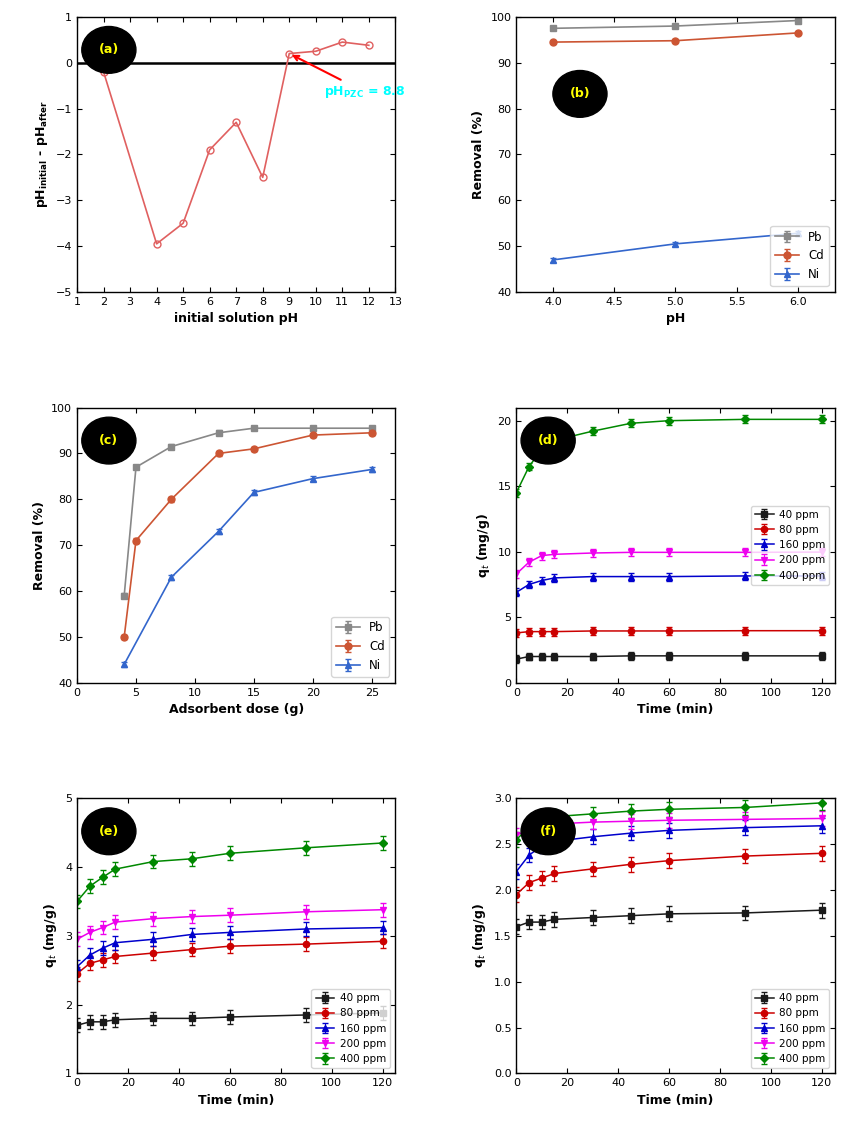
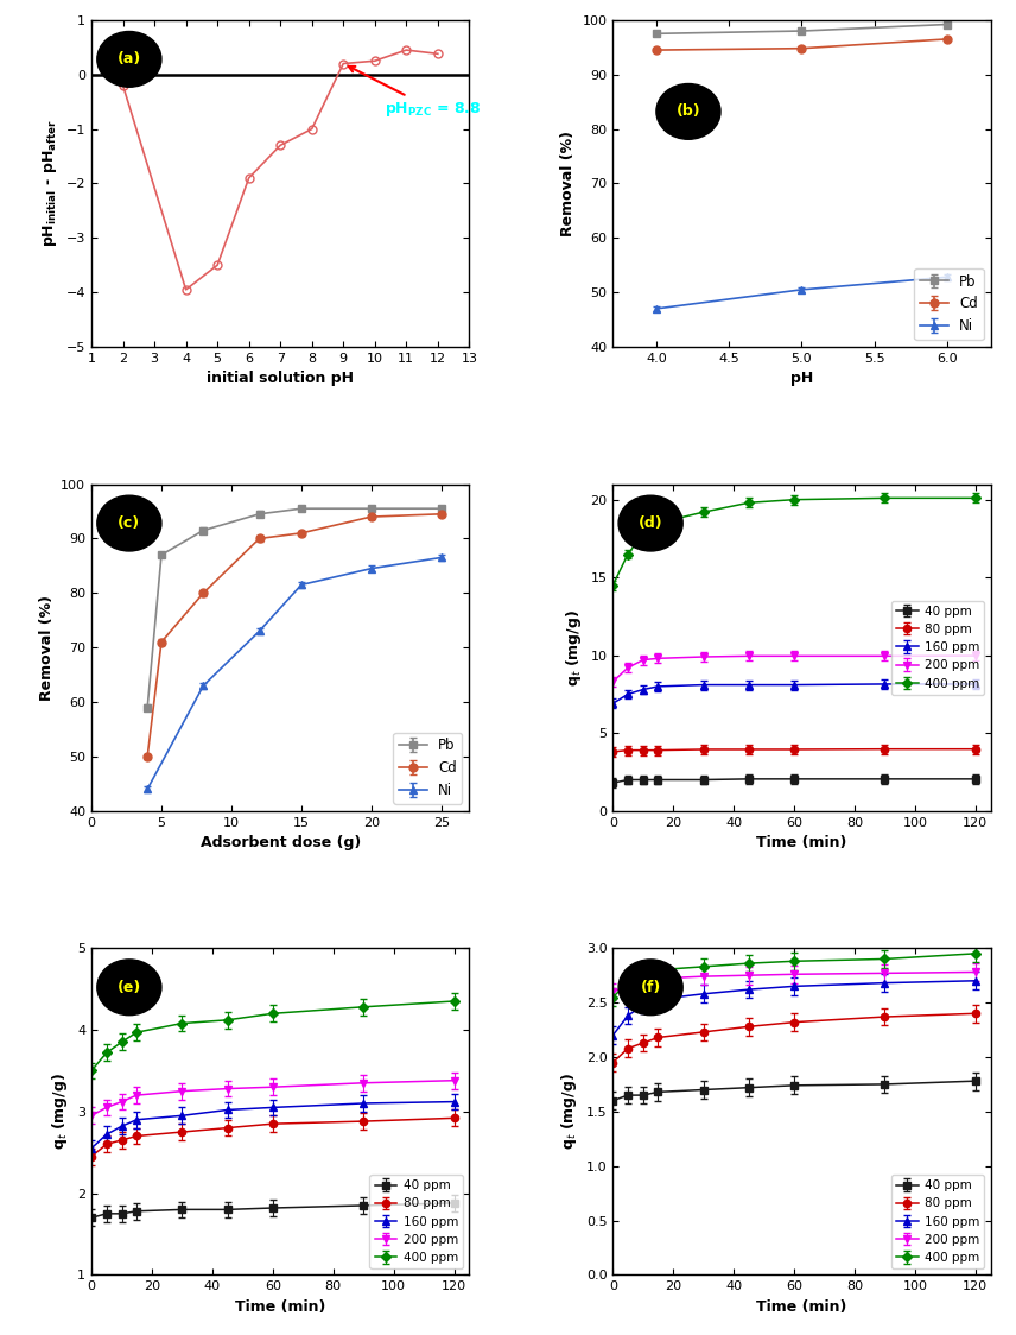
8: -2.50 -> -1.00
